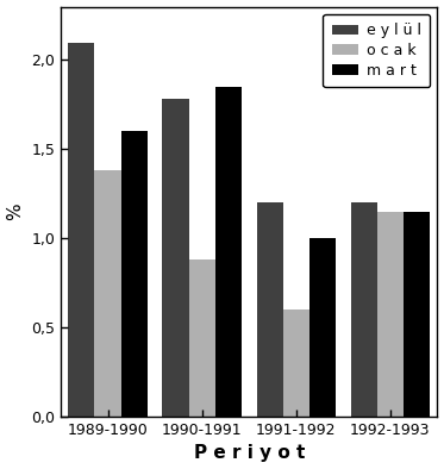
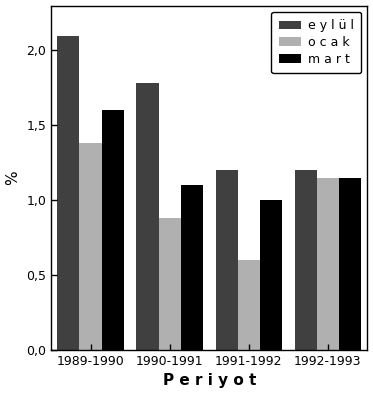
m a r t/1990-1991: 1,85 -> 1,10
